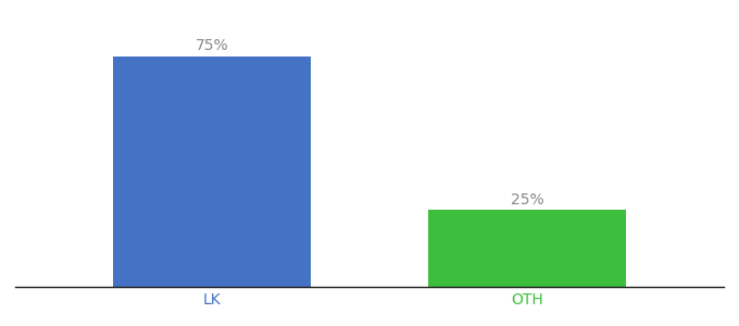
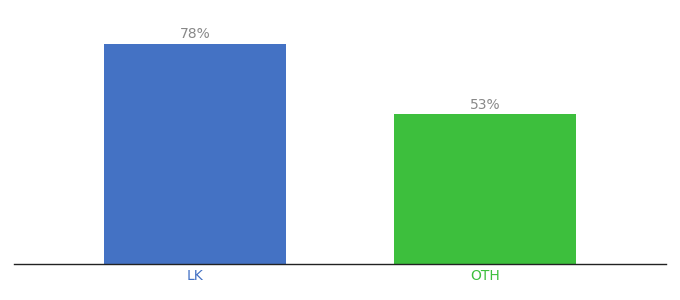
LK: 75% -> 78%
OTH: 25% -> 53%
